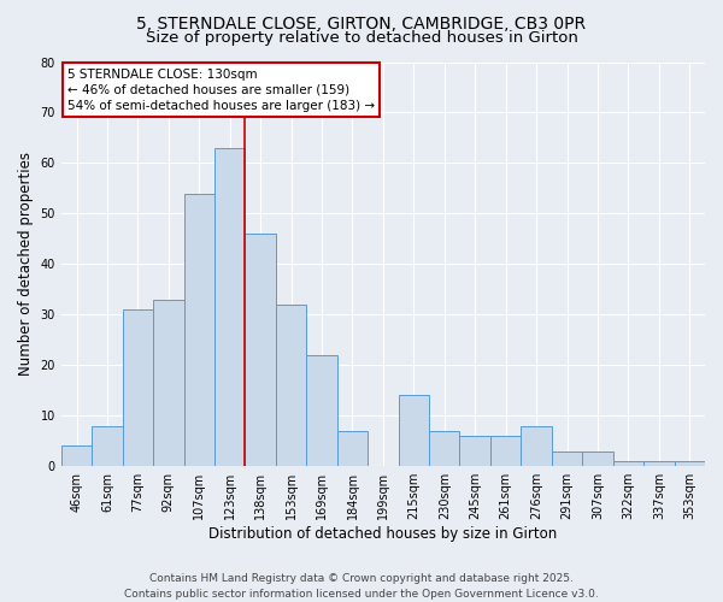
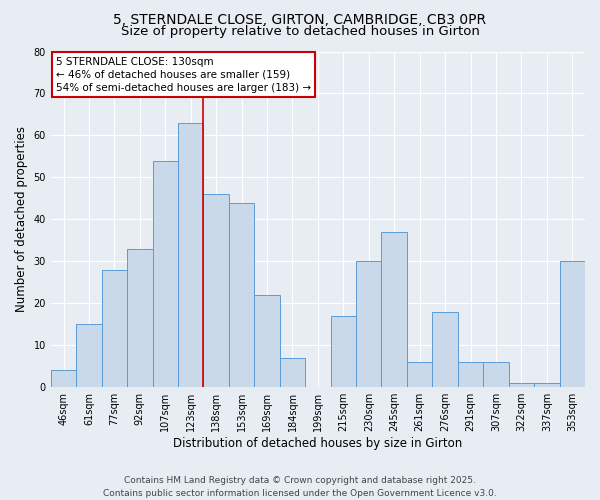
61sqm: 8 -> 15
77sqm: 31 -> 28
153sqm: 32 -> 44
215sqm: 14 -> 17
230sqm: 7 -> 30
245sqm: 6 -> 37
276sqm: 8 -> 18
291sqm: 3 -> 6
307sqm: 3 -> 6
353sqm: 1 -> 30
